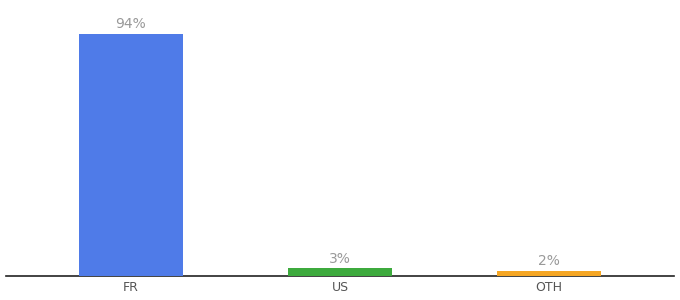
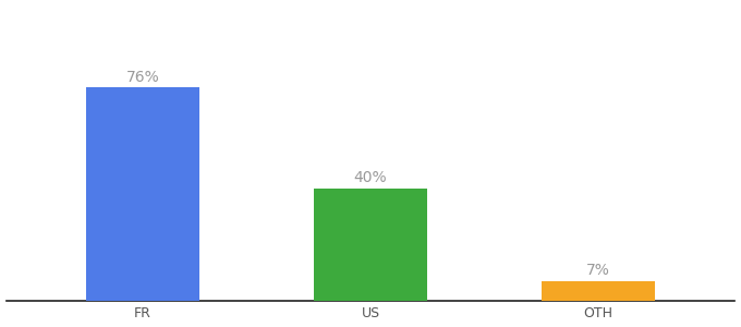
FR: 94% -> 76%
US: 3% -> 40%
OTH: 2% -> 7%
